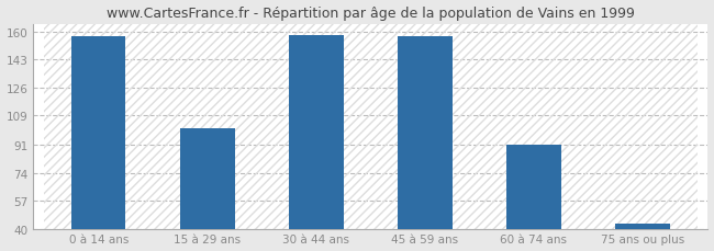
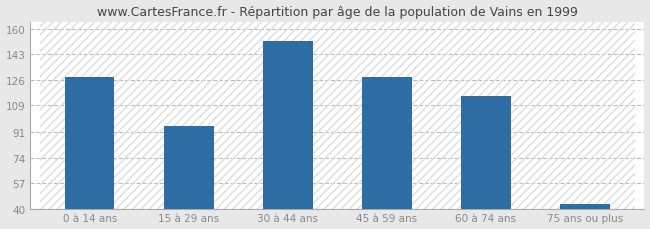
0 à 14 ans: 157 -> 128
15 à 29 ans: 101 -> 95
30 à 44 ans: 158 -> 152
45 à 59 ans: 157 -> 128
60 à 74 ans: 91 -> 115
